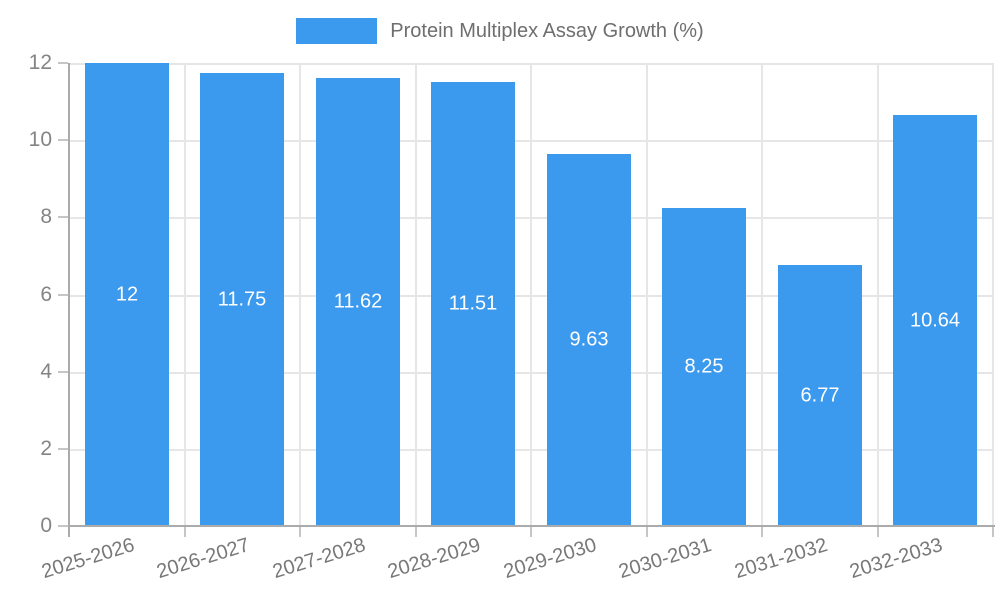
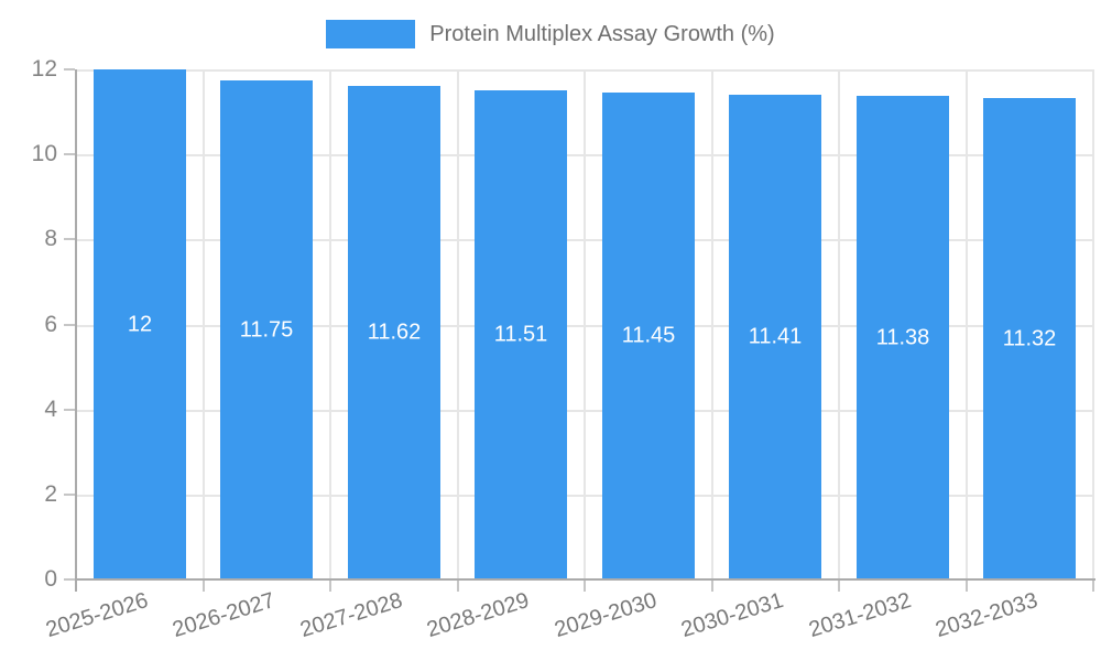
2029-2030: 9.63 -> 11.45
2030-2031: 8.25 -> 11.41
2031-2032: 6.77 -> 11.38
2032-2033: 10.64 -> 11.32
